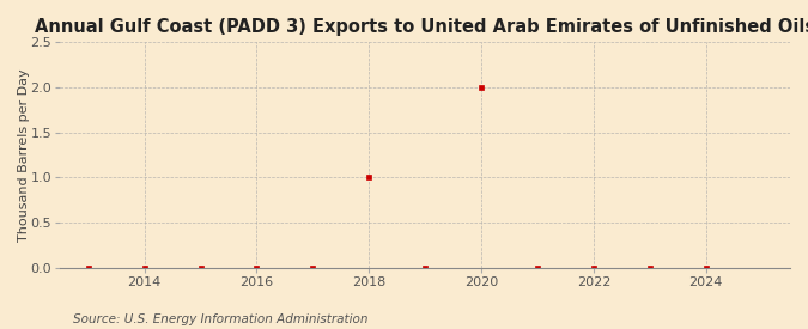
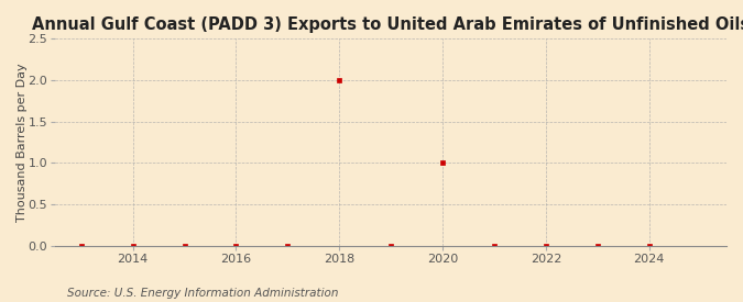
2018: 1 -> 2
2020: 2 -> 1
